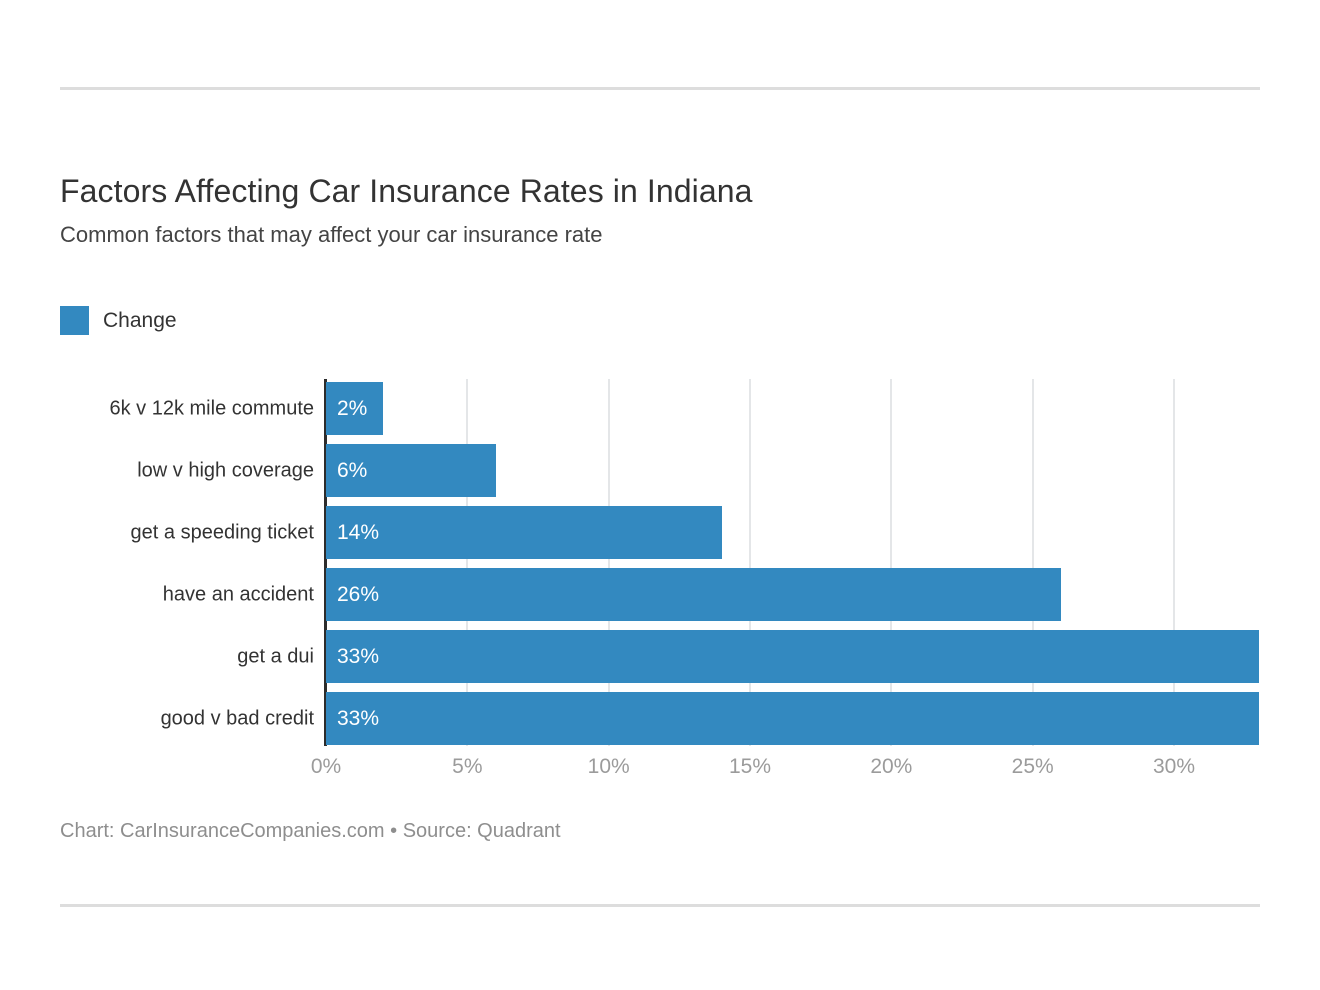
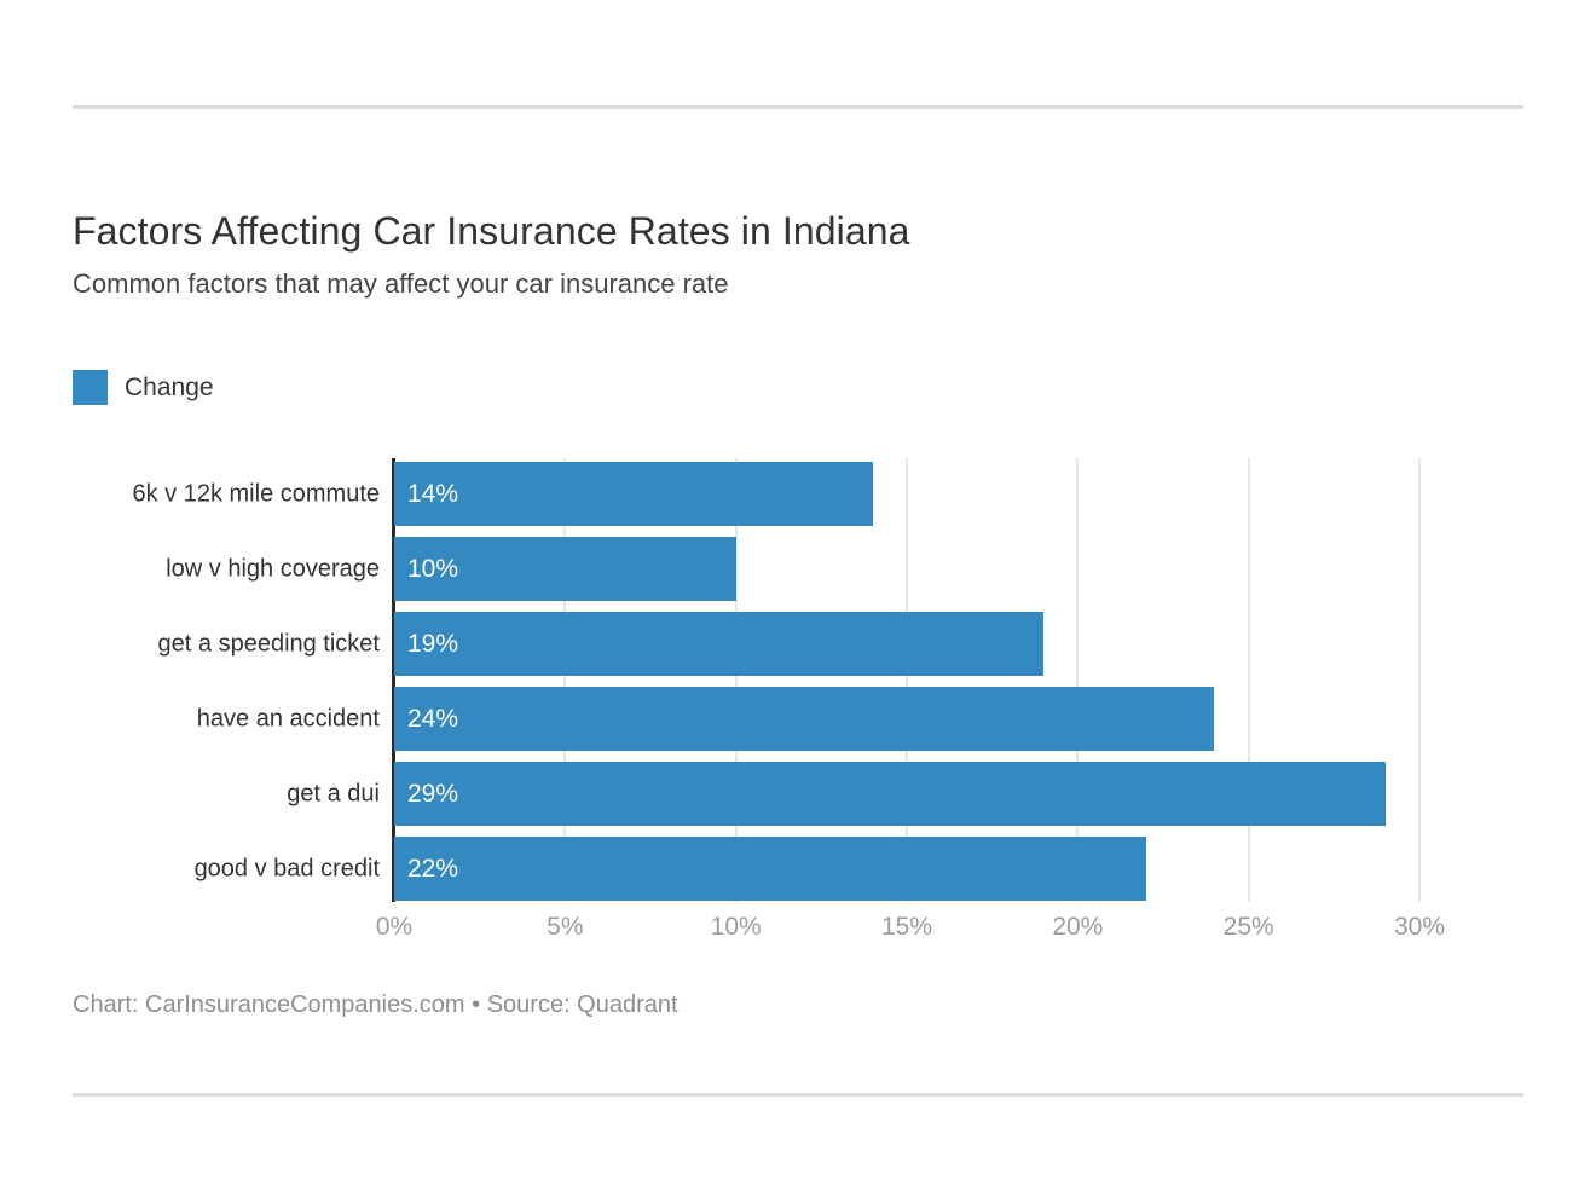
6k v 12k mile commute: 2% -> 14%
low v high coverage: 6% -> 10%
get a speeding ticket: 14% -> 19%
have an accident: 26% -> 24%
get a dui: 33% -> 29%
good v bad credit: 33% -> 22%
